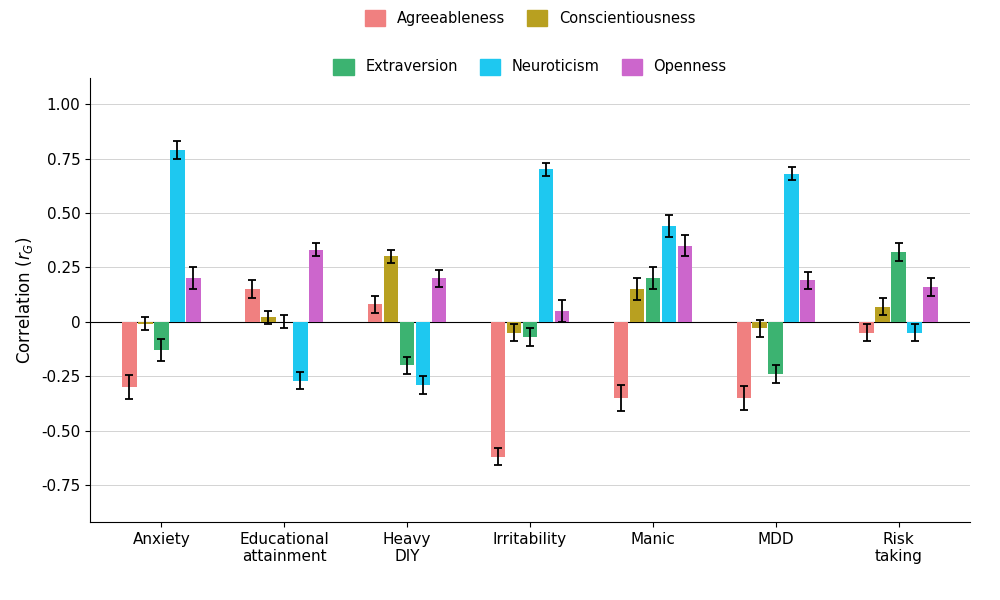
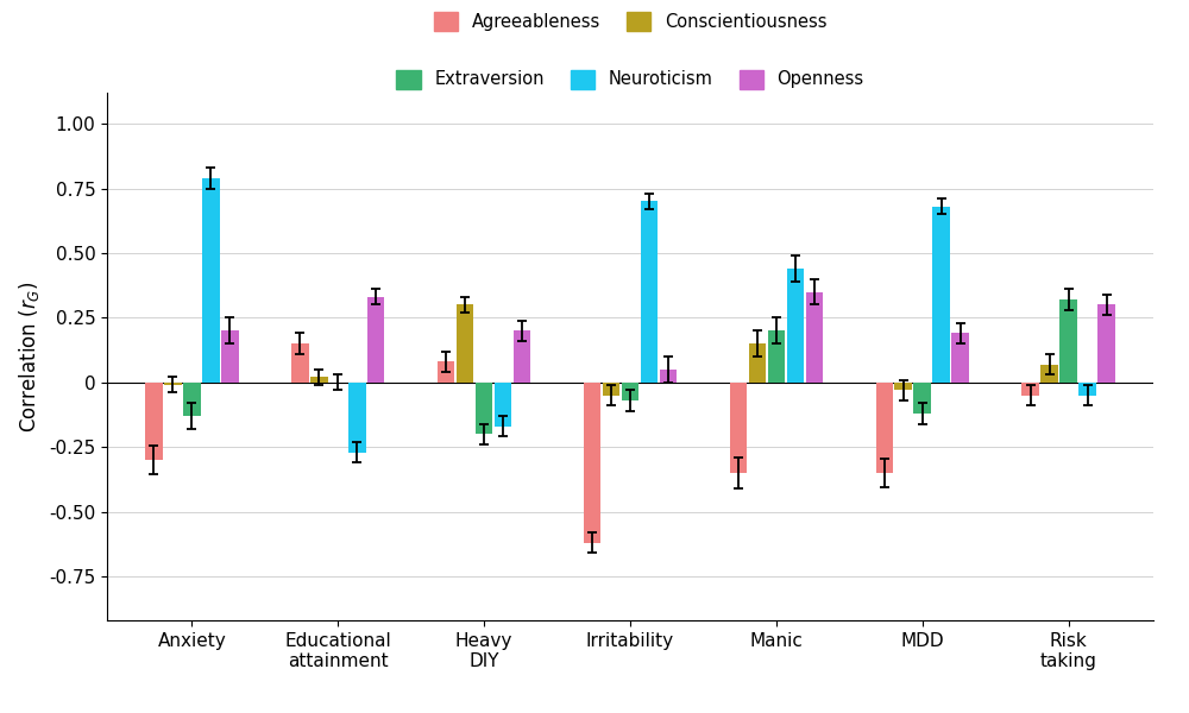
Neuroticism/Heavy DIY: -0.29 -> -0.17
Extraversion/MDD: -0.24 -> -0.12
Openness/Risk taking: 0.16 -> 0.30
